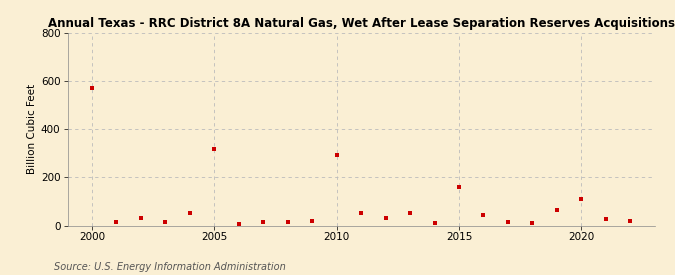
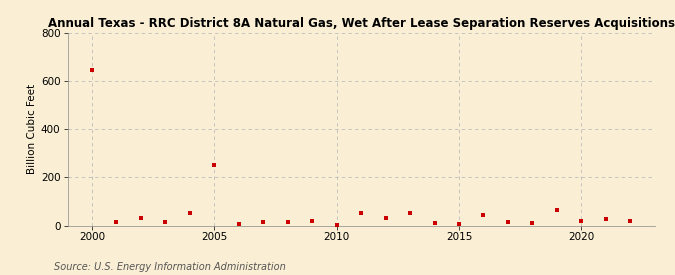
2000: 570 -> 648
2005: 320 -> 250
2010: 295 -> 3
2015: 160 -> 5
2020: 110 -> 20
